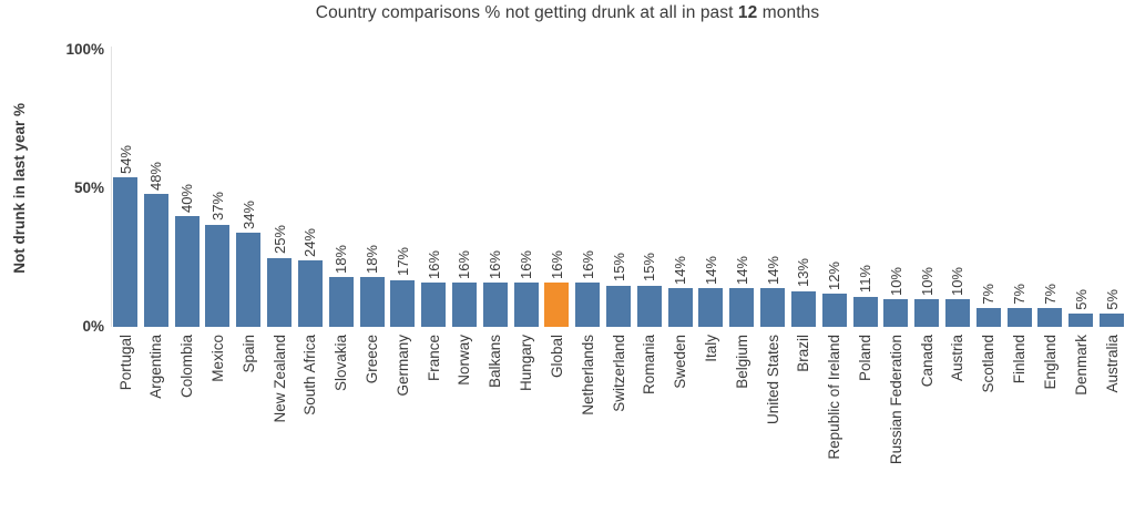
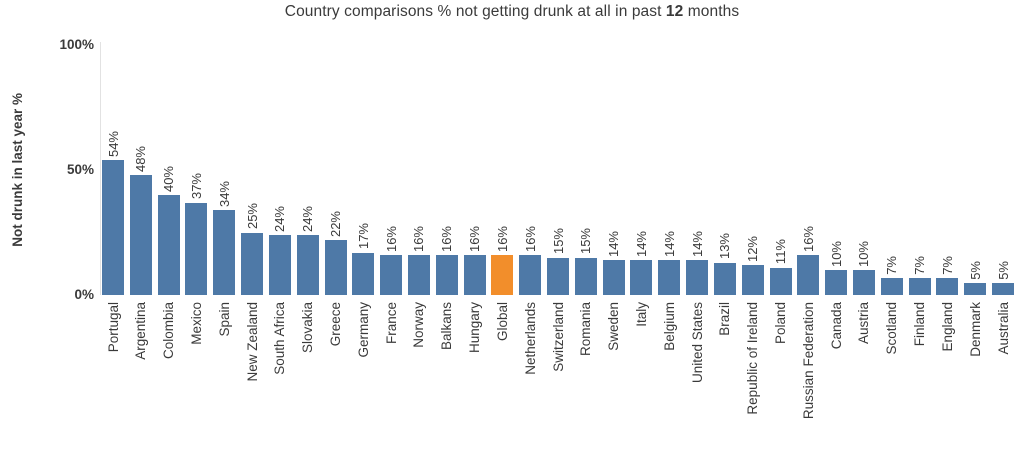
Slovakia: 18% -> 24%
Greece: 18% -> 22%
Russian Federation: 10% -> 16%
